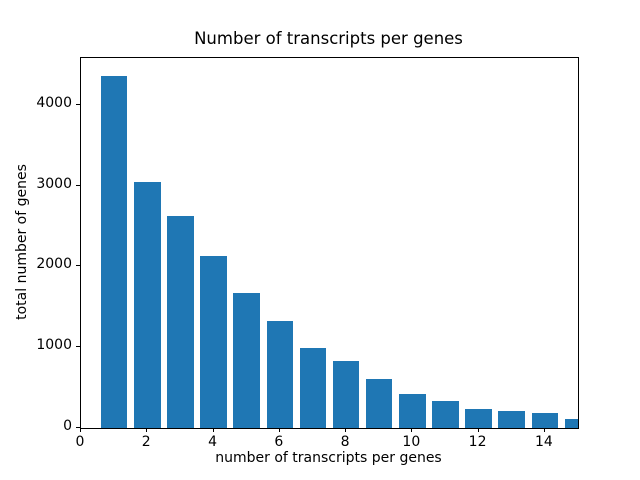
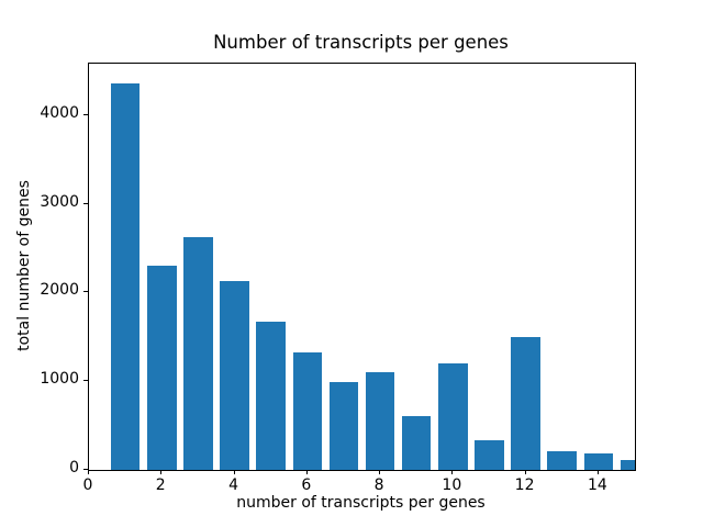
2: 3000 -> 2300
8: 800 -> 1100
10: 400 -> 1200
12: 200 -> 1500
